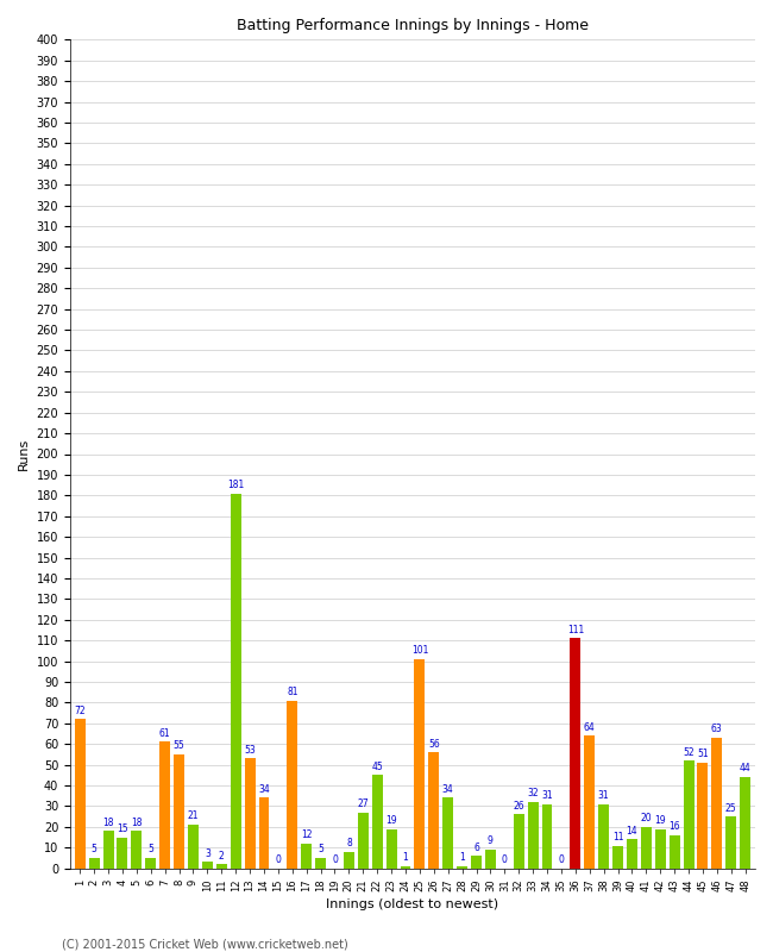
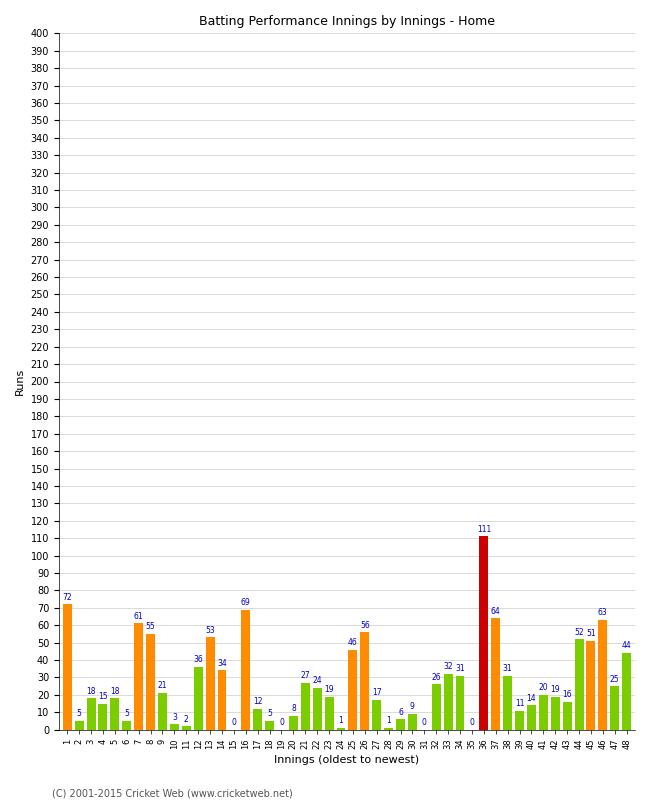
12: 181 -> 36
16: 81 -> 69
22: 45 -> 24
25: 101 -> 46
27: 34 -> 17
